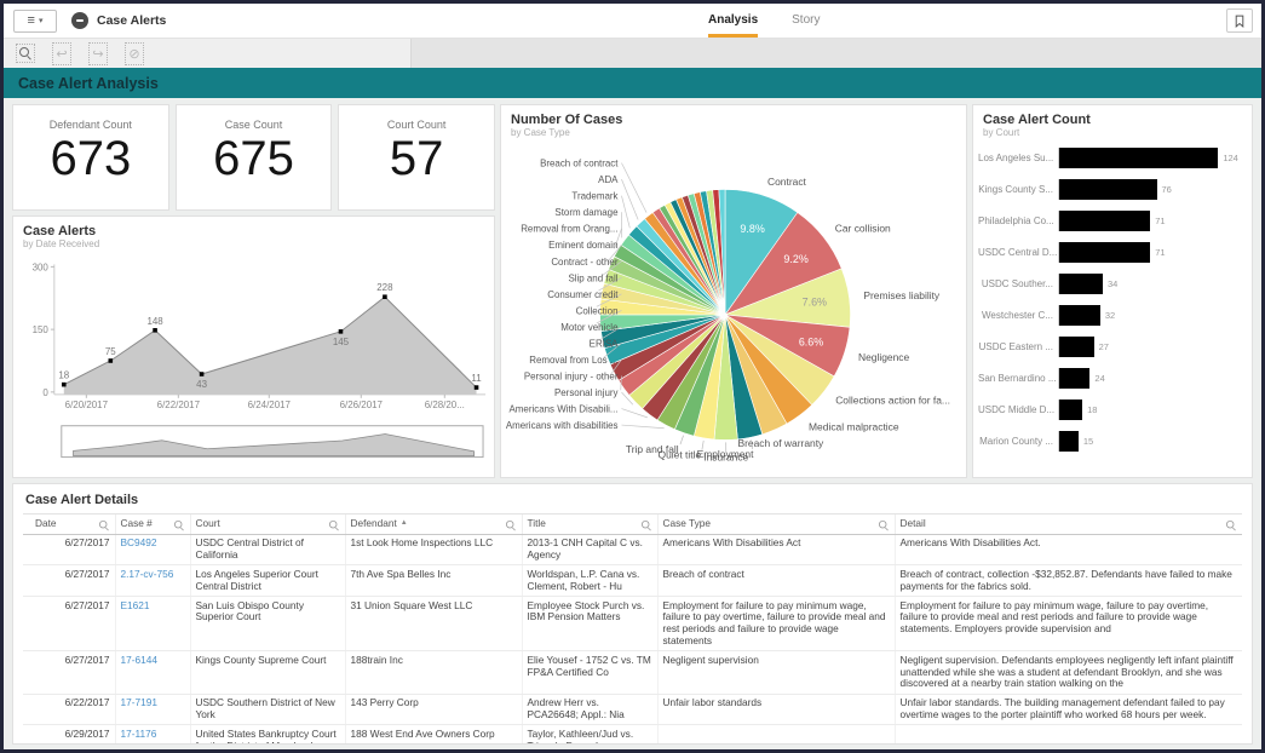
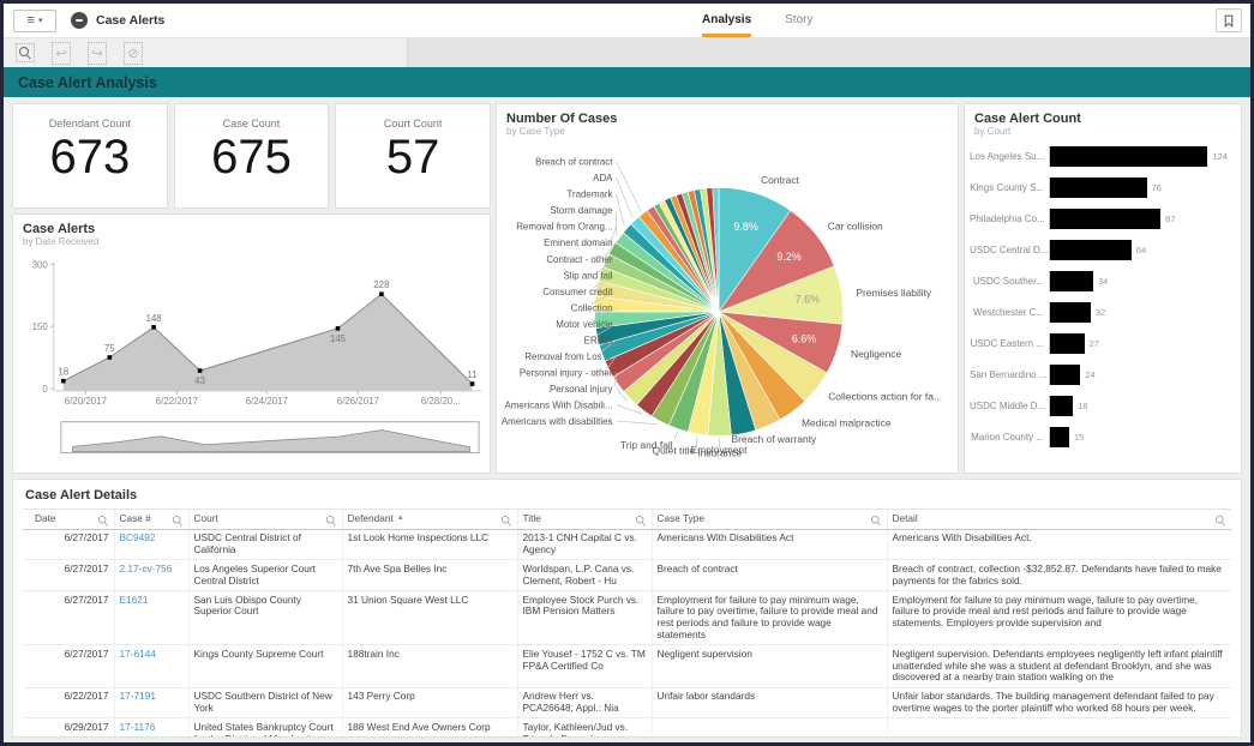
Case Alert Count/Philadelphia Co...: 71 -> 87
Case Alert Count/USDC Central D...: 71 -> 64
